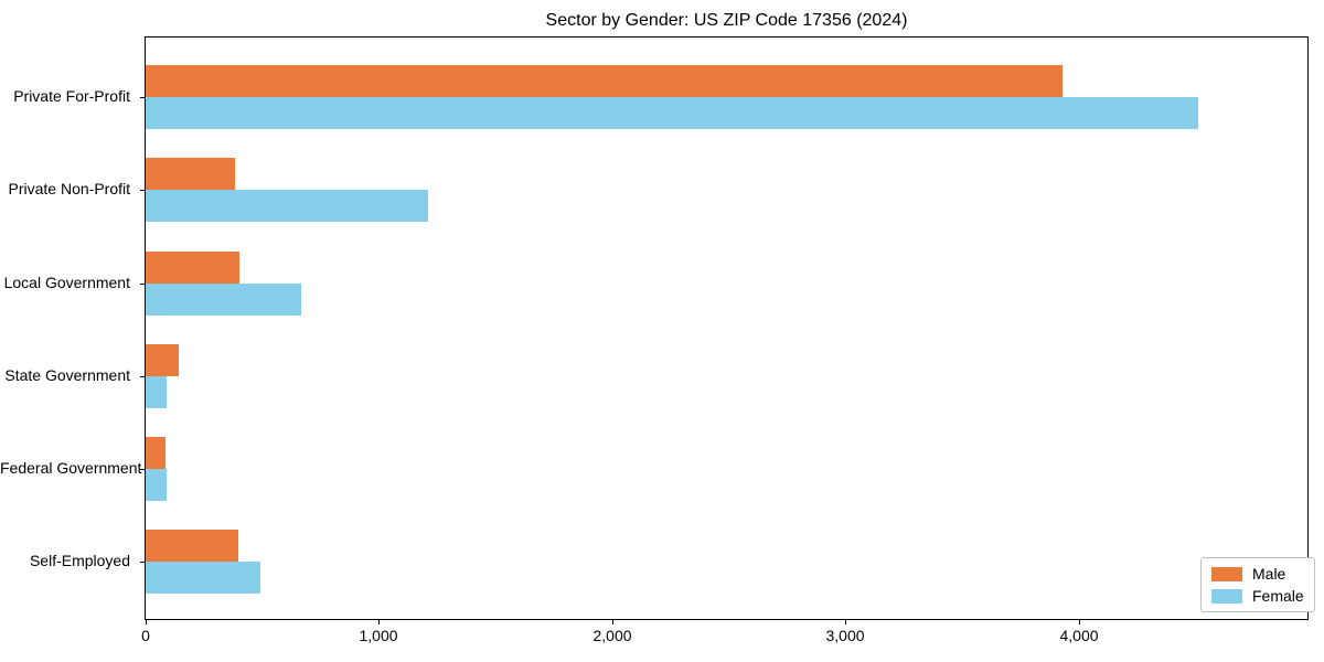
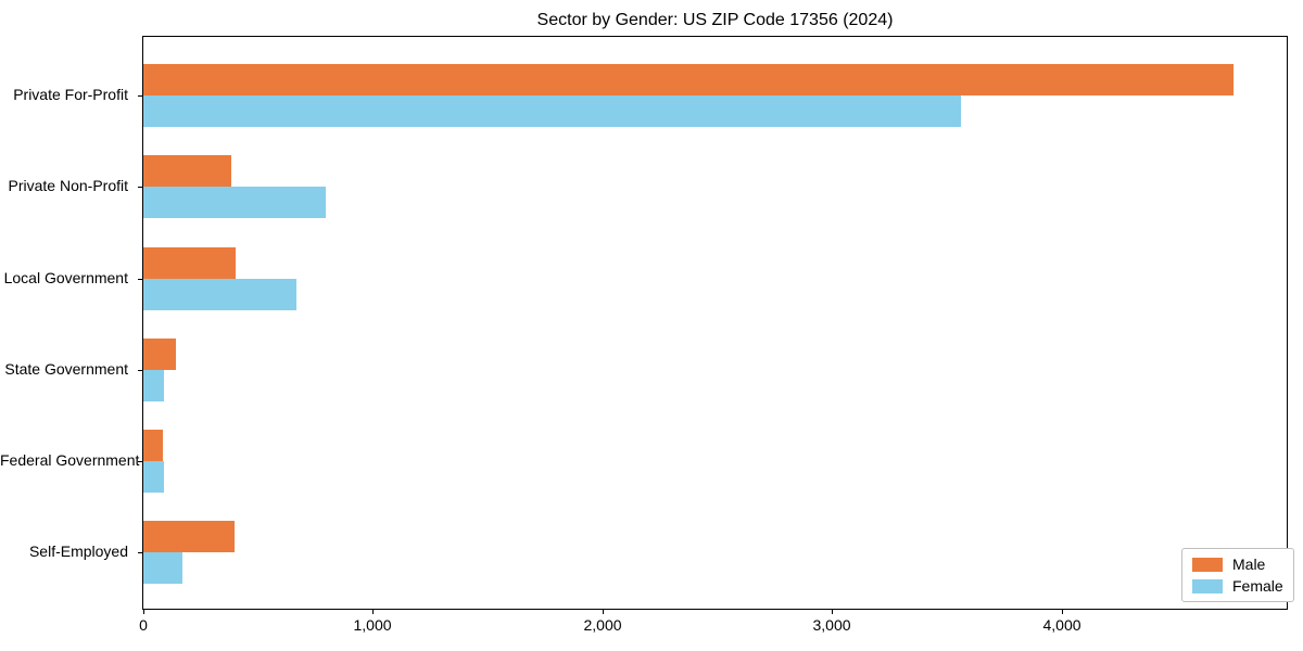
Male/Private For-Profit: 3930 -> 4750
Female/Private For-Profit: 4510 -> 3560
Female/Private Non-Profit: 1210 -> 800
Female/Self-Employed: 490 -> 170
